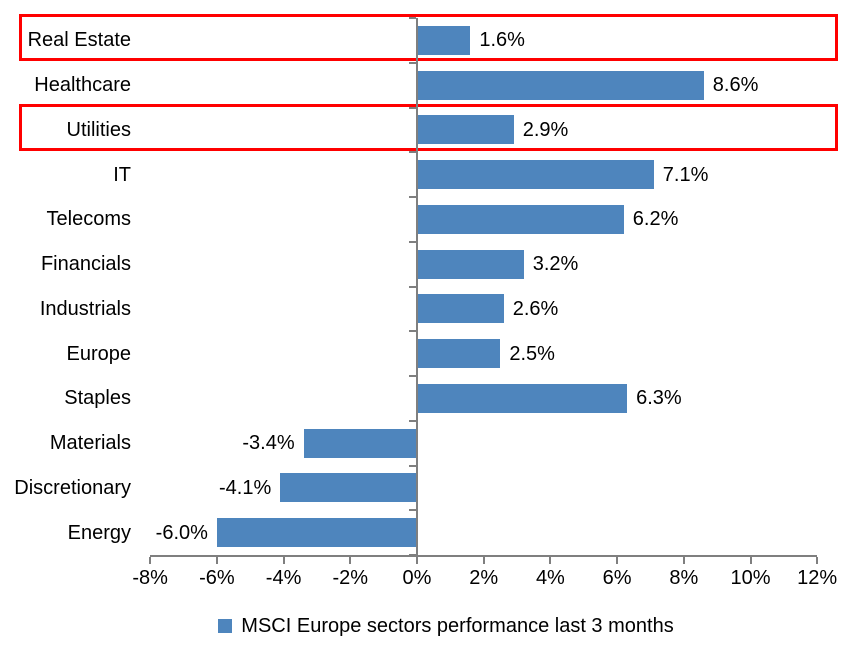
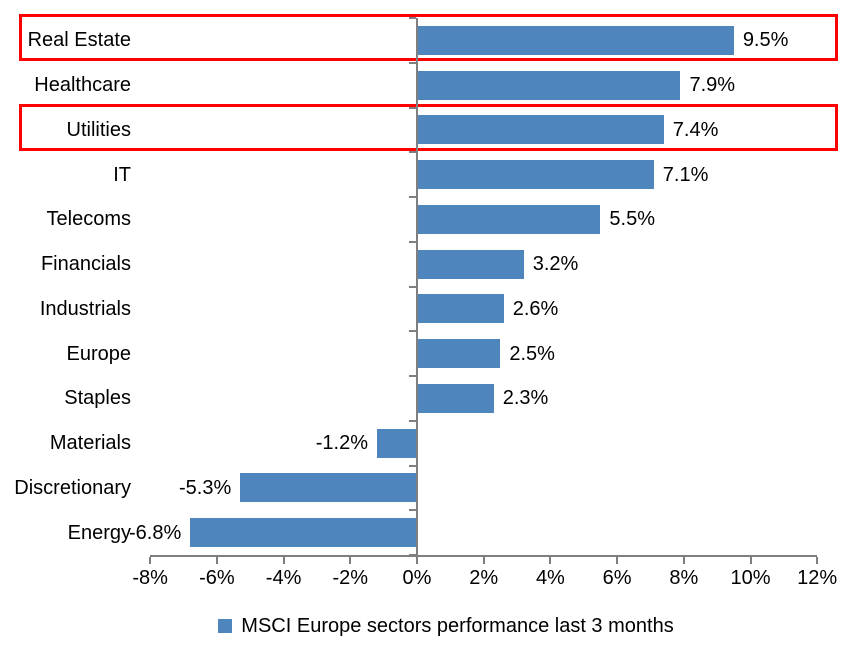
Real Estate: 1.6% -> 9.5%
Healthcare: 8.6% -> 7.9%
Utilities: 2.9% -> 7.4%
Telecoms: 6.2% -> 5.5%
Staples: 6.3% -> 2.3%
Materials: -3.4% -> -1.2%
Discretionary: -4.1% -> -5.3%
Energy: -6.0% -> -6.8%
